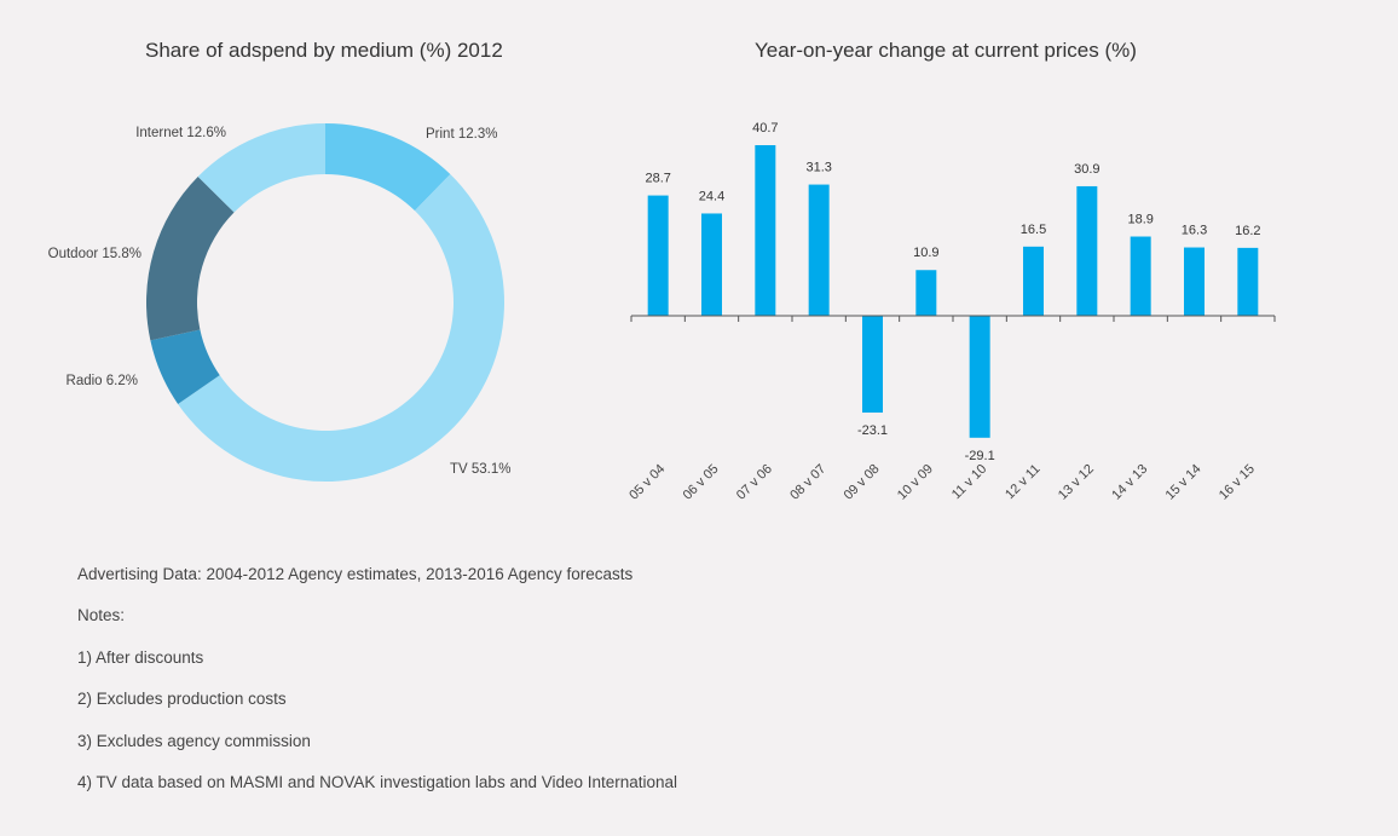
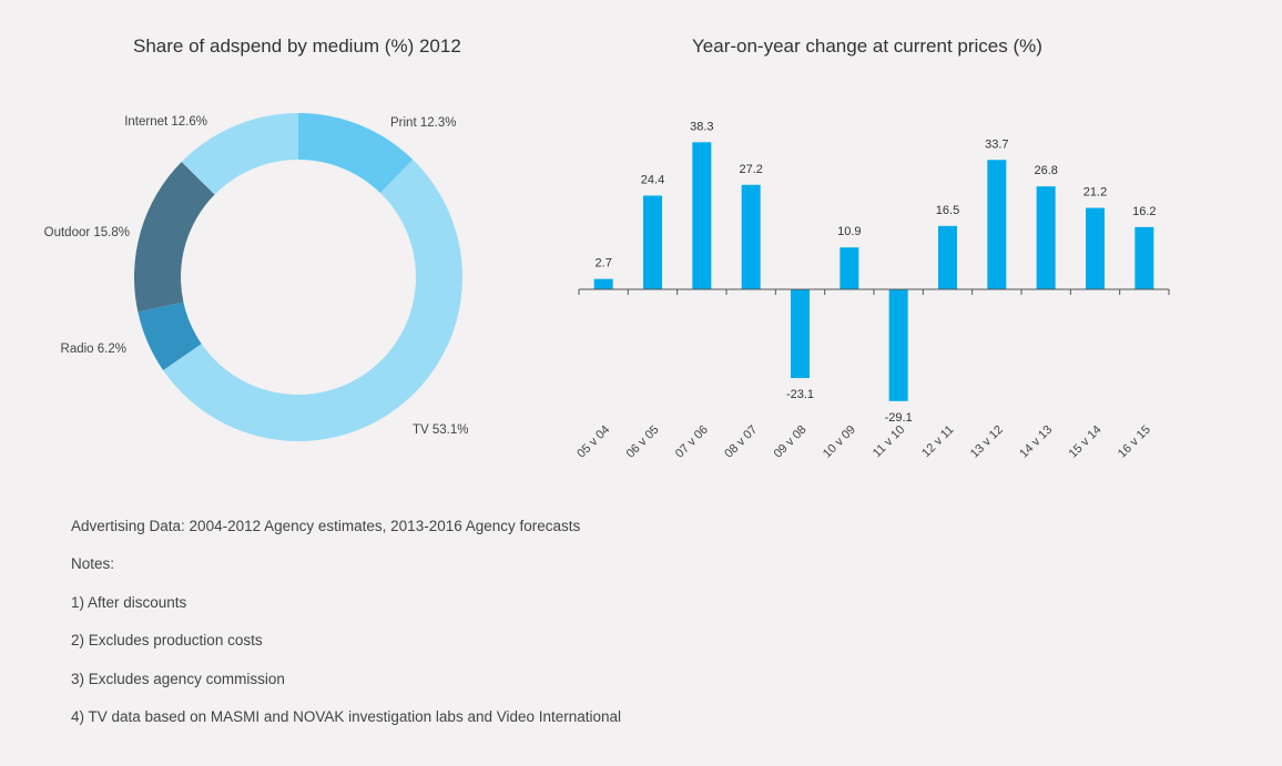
Year-on-year change at current prices (%)/05 v 04: 28.7 -> 2.7
Year-on-year change at current prices (%)/07 v 06: 40.7 -> 38.3
Year-on-year change at current prices (%)/08 v 07: 31.3 -> 27.2
Year-on-year change at current prices (%)/13 v 12: 30.9 -> 33.7
Year-on-year change at current prices (%)/14 v 13: 18.9 -> 26.8
Year-on-year change at current prices (%)/15 v 14: 16.3 -> 21.2
